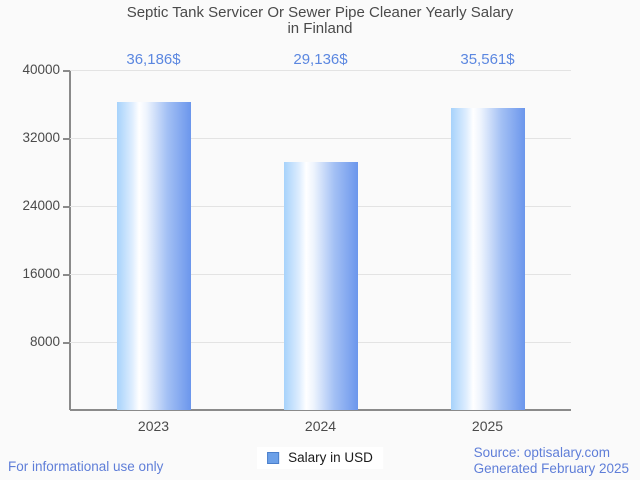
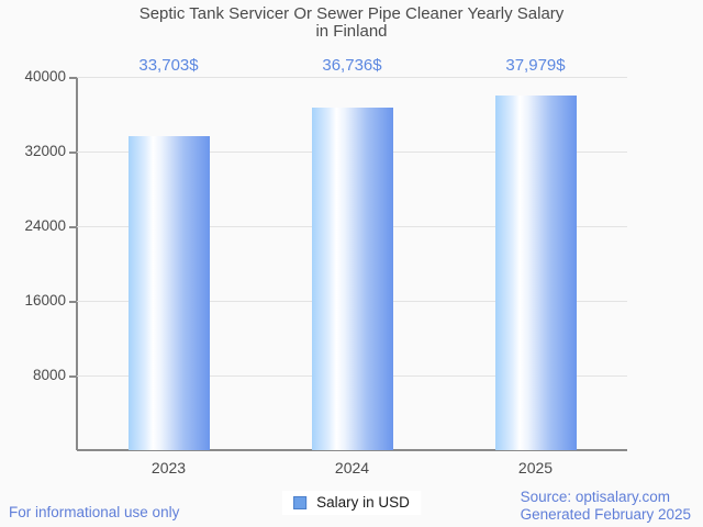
2023: 36,186 -> 33,703
2024: 29,136 -> 36,736
2025: 35,561 -> 37,979
